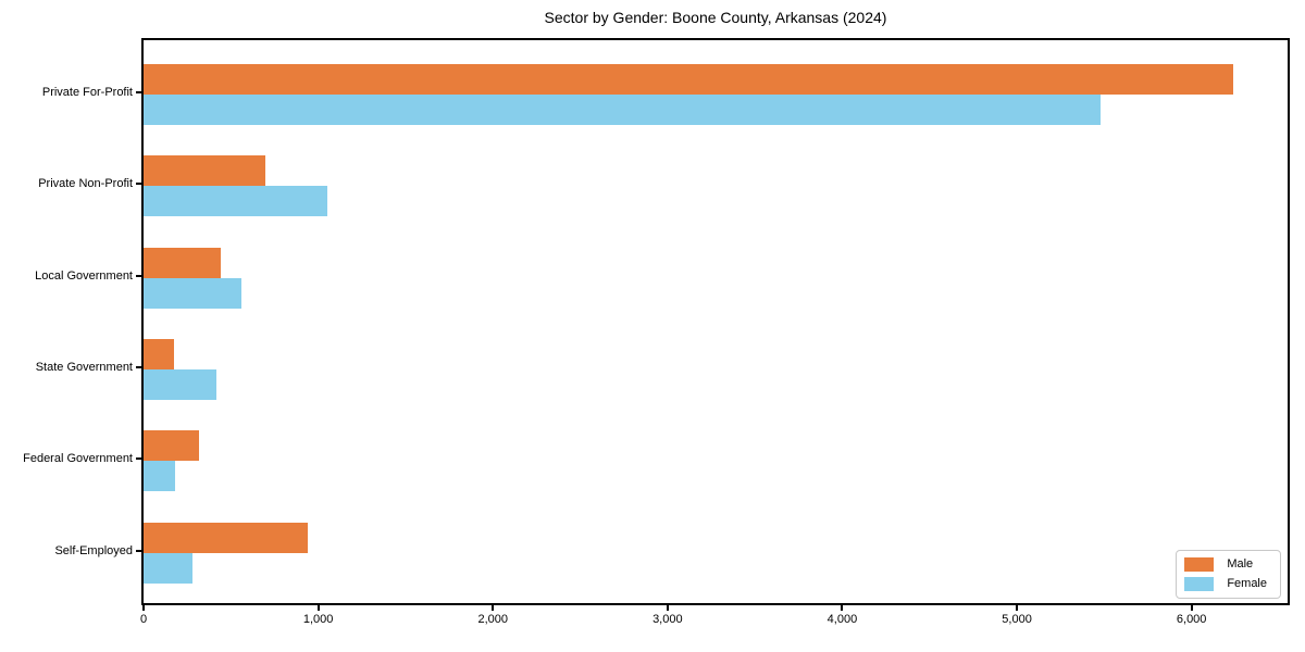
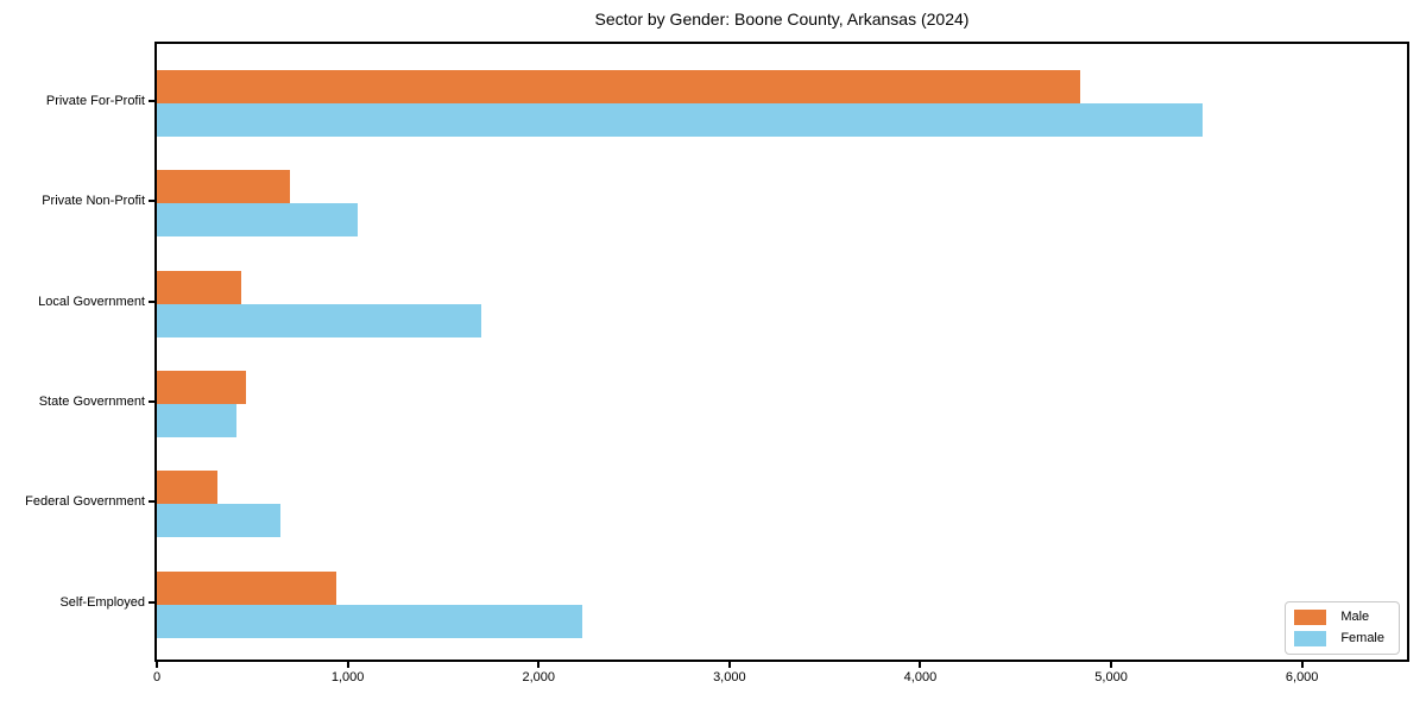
Male/Private For-Profit: 6240 -> 4840
Female/Local Government: 560 -> 1700
Male/State Government: 180 -> 470
Female/Federal Government: 180 -> 650
Female/Self-Employed: 280 -> 2230
